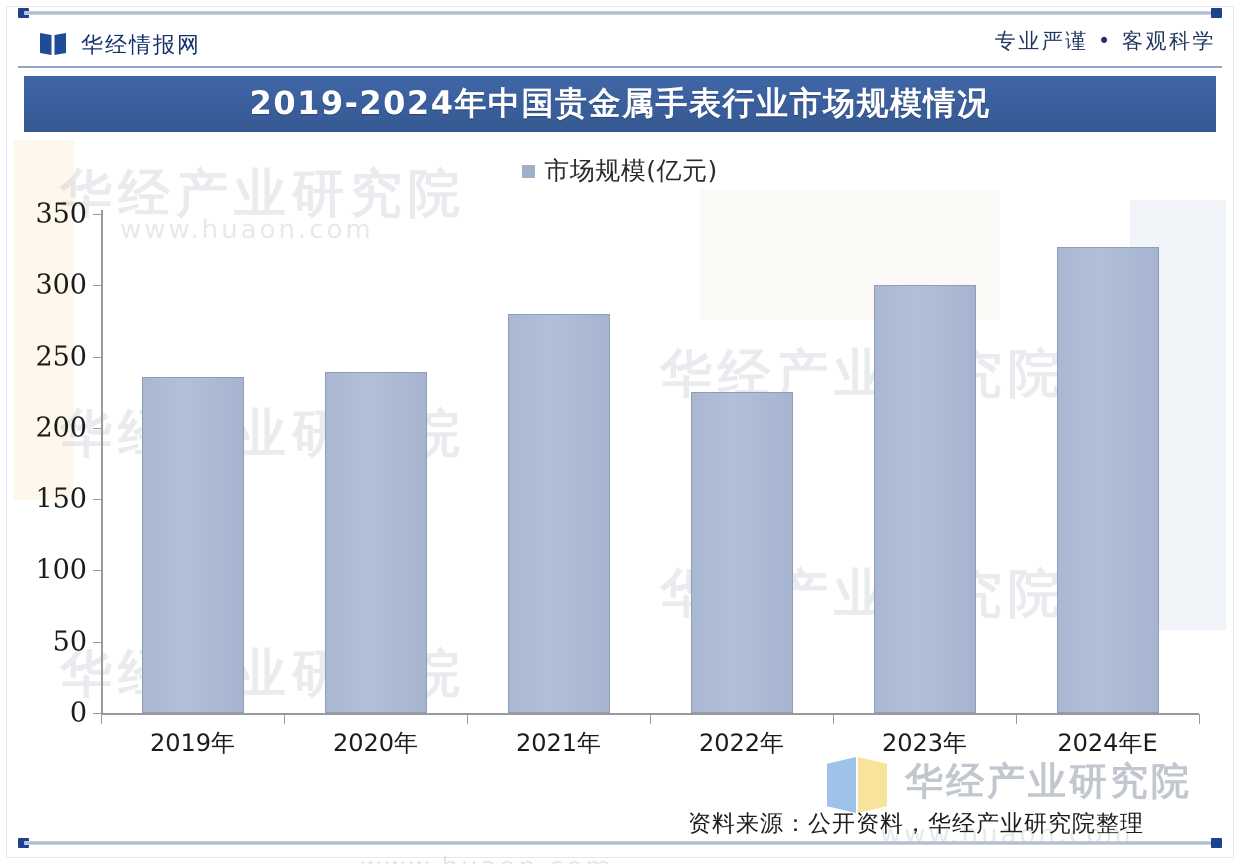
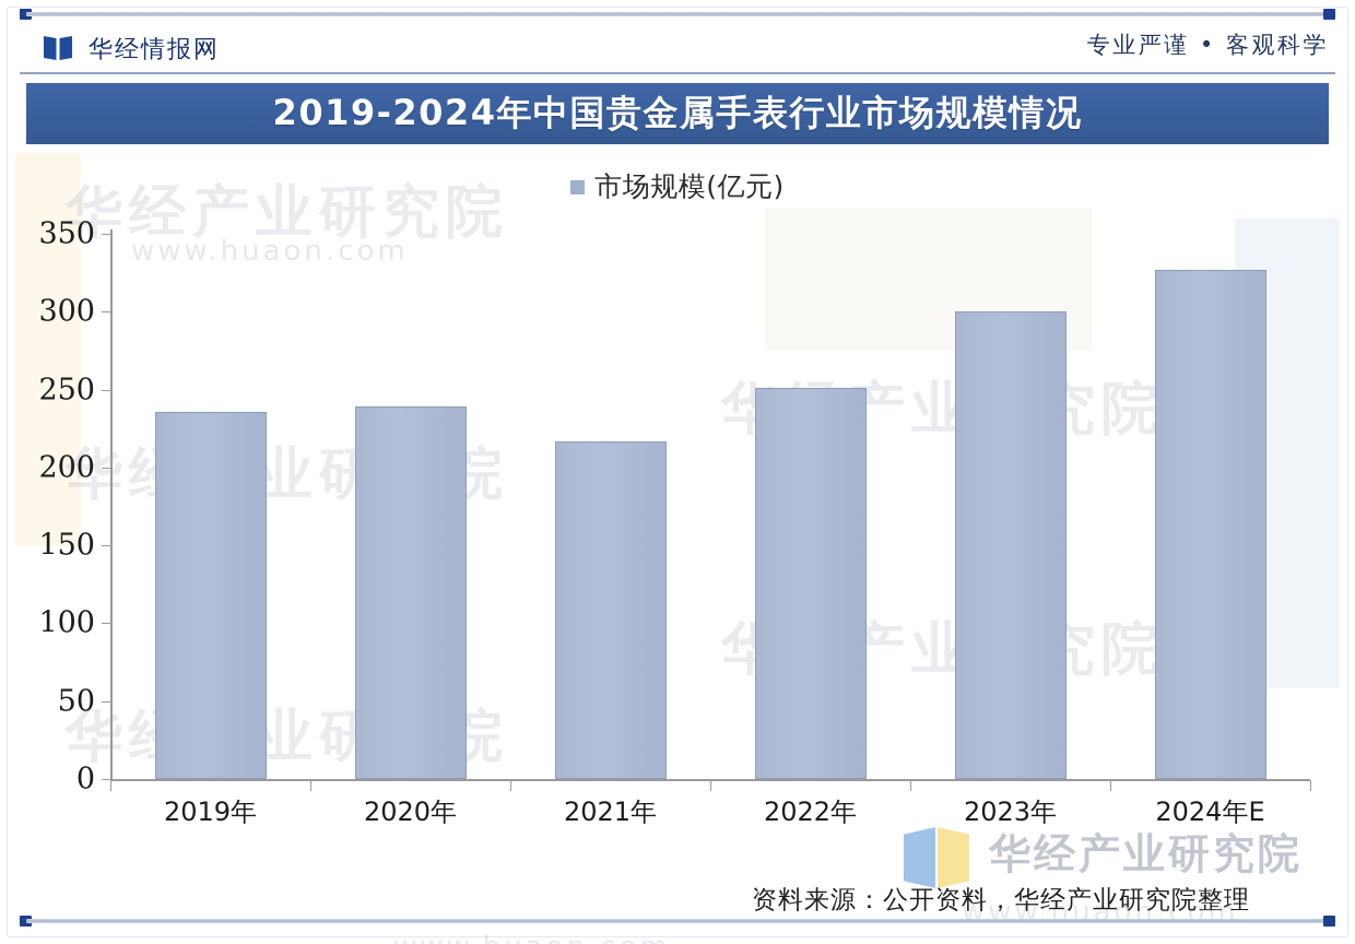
2021年: 280 -> 217
2022年: 225 -> 251
